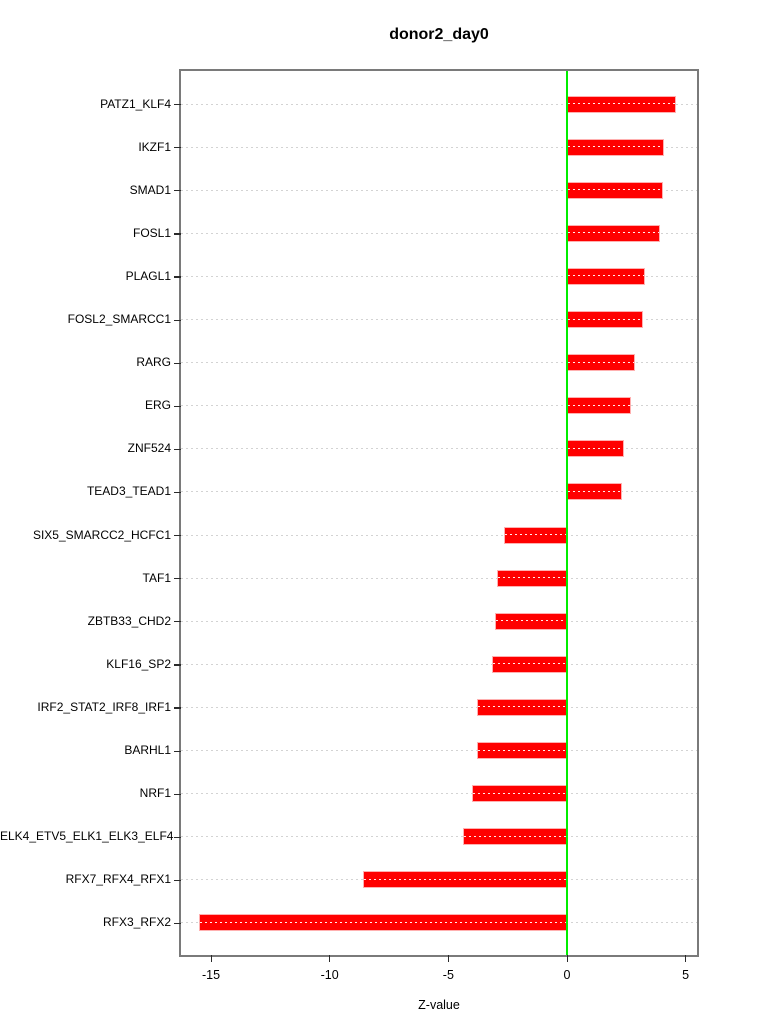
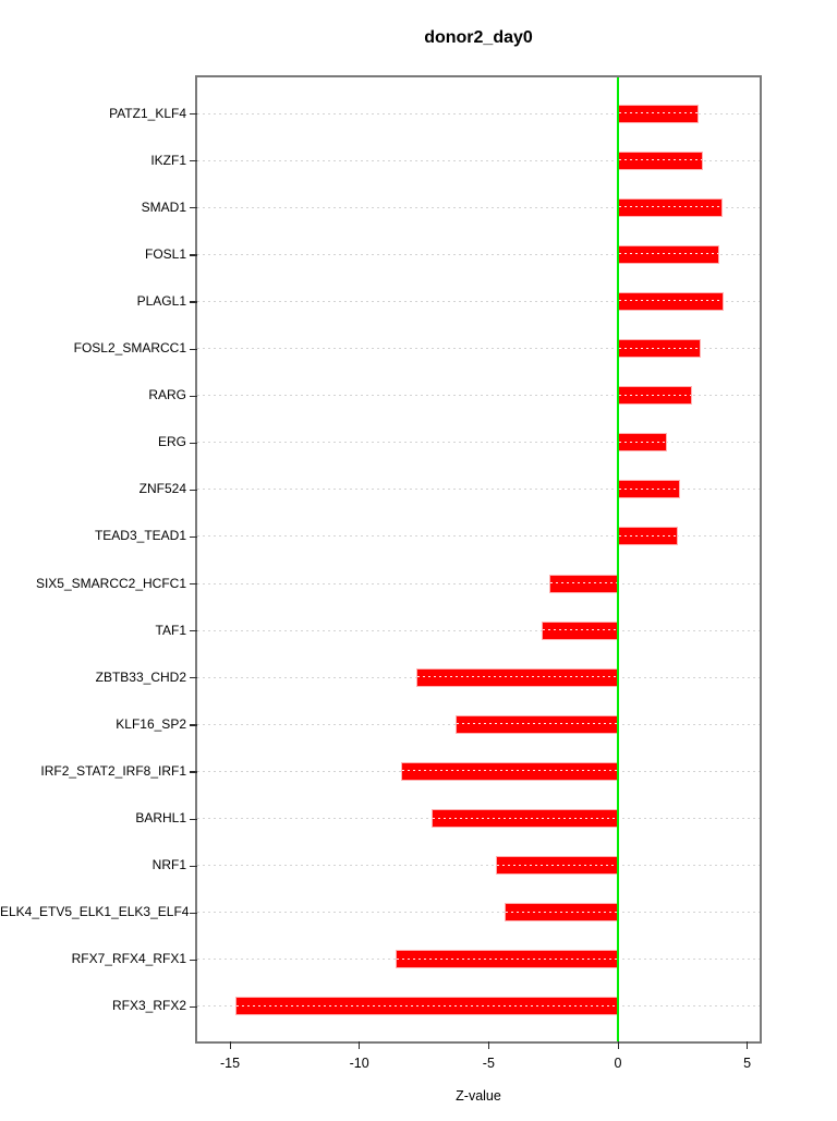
PATZ1_KLF4: 4.6 -> 3.1
IKZF1: 4.1 -> 3.3
PLAGL1: 3.3 -> 4.1
ERG: 2.7 -> 1.9
ZBTB33_CHD2: -3.0 -> -7.8
KLF16_SP2: -3.1 -> -6.3
IRF2_STAT2_IRF8_IRF1: -3.8 -> -8.4
BARHL1: -3.8 -> -7.2
NRF1: -4.0 -> -4.7
RFX3_RFX2: -15.5 -> -14.8
